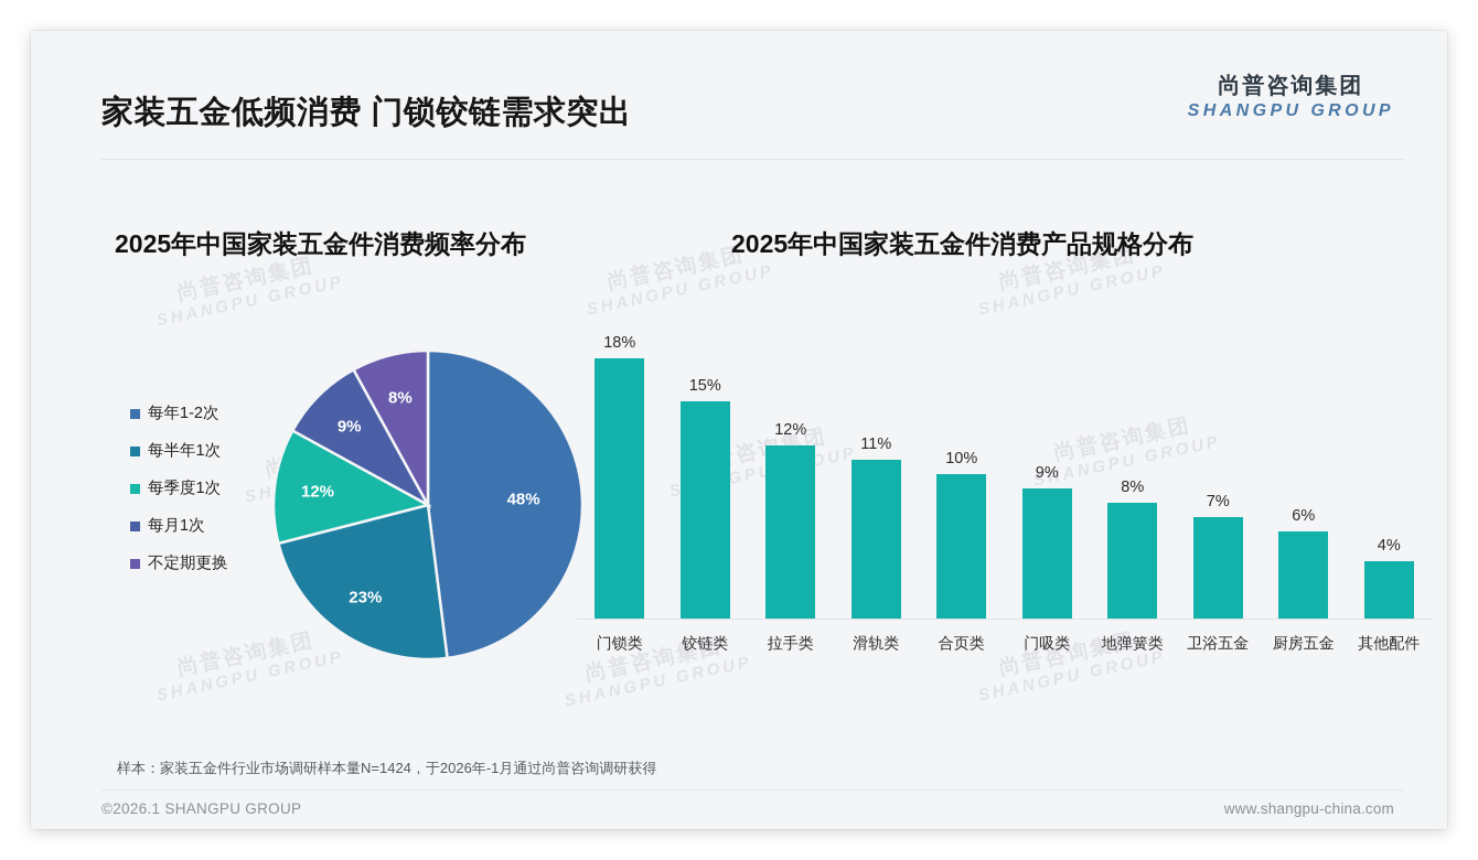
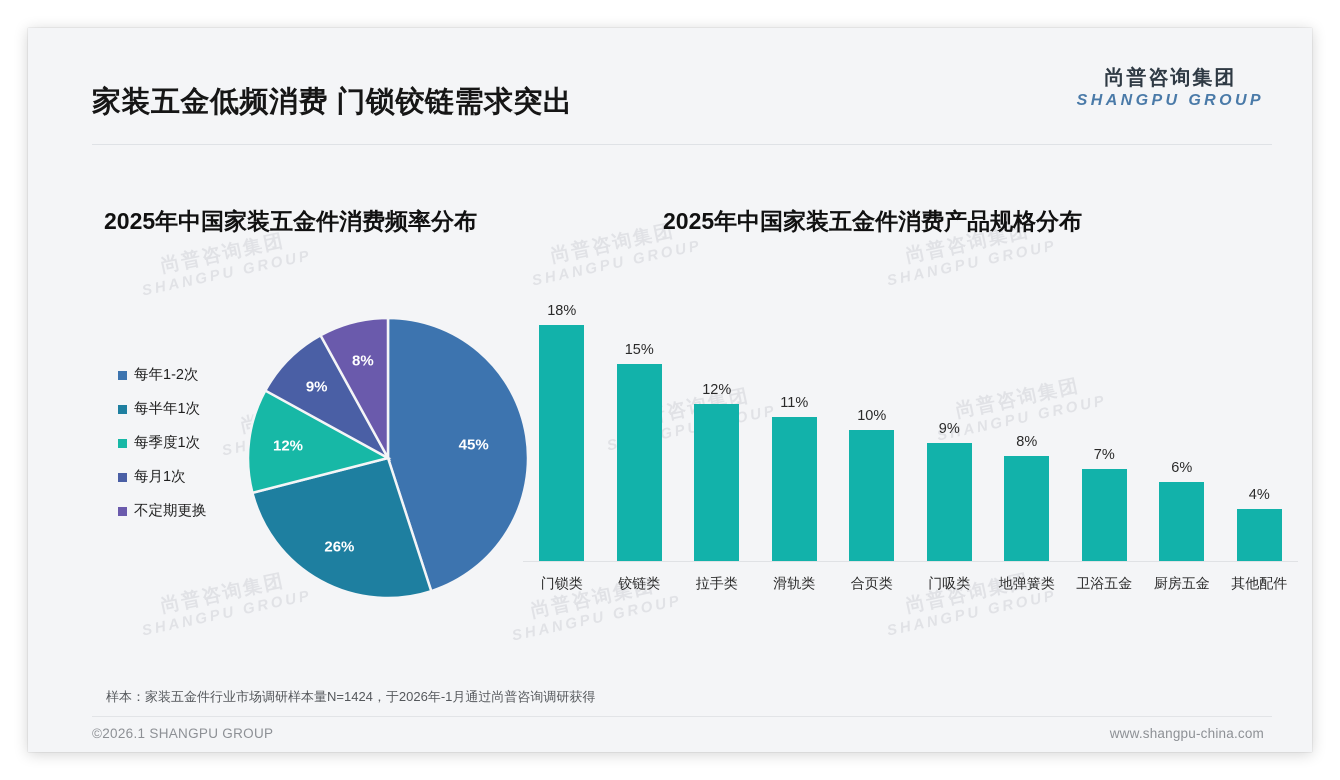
2025年中国家装五金件消费频率分布/每年1-2次: 48% -> 45%
2025年中国家装五金件消费频率分布/每半年1次: 23% -> 26%
